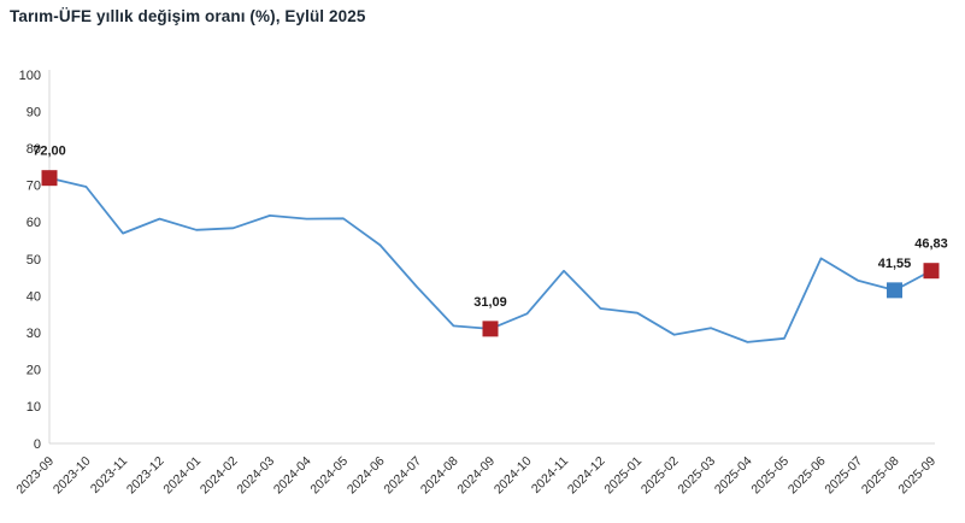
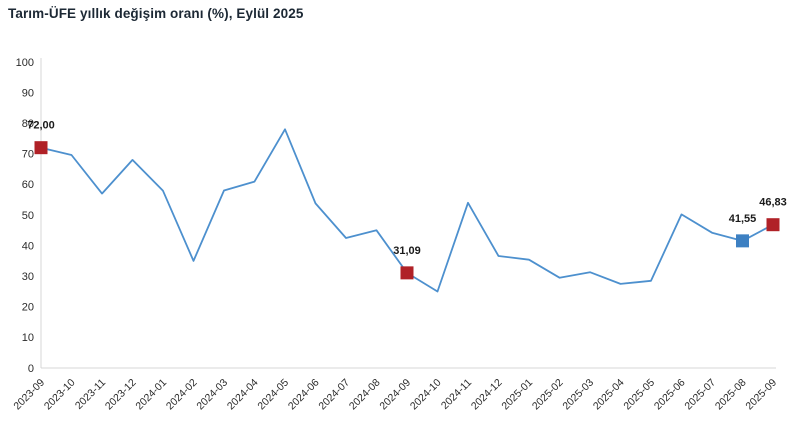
2023-12: 61 -> 68
2024-02: 58 -> 35
2024-03: 62 -> 58
2024-05: 61 -> 78
2024-08: 32 -> 45
2024-10: 35 -> 25
2024-11: 47 -> 54
